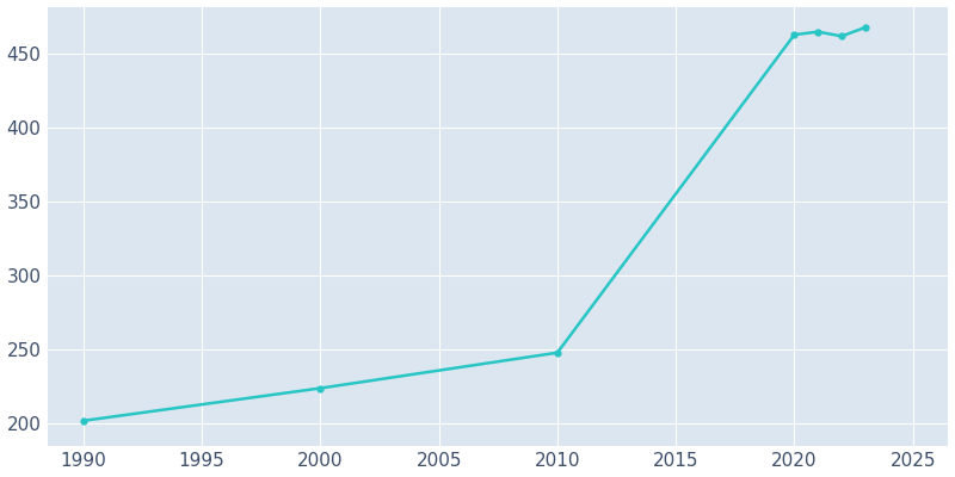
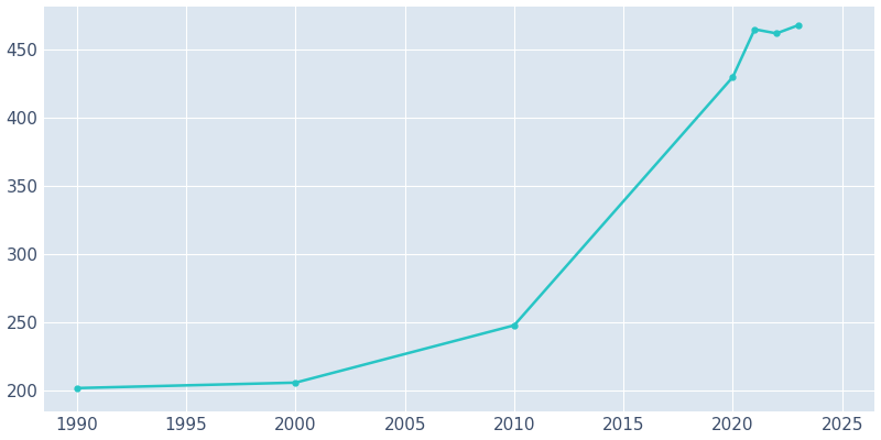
2000: 224 -> 206
2020: 463 -> 430
